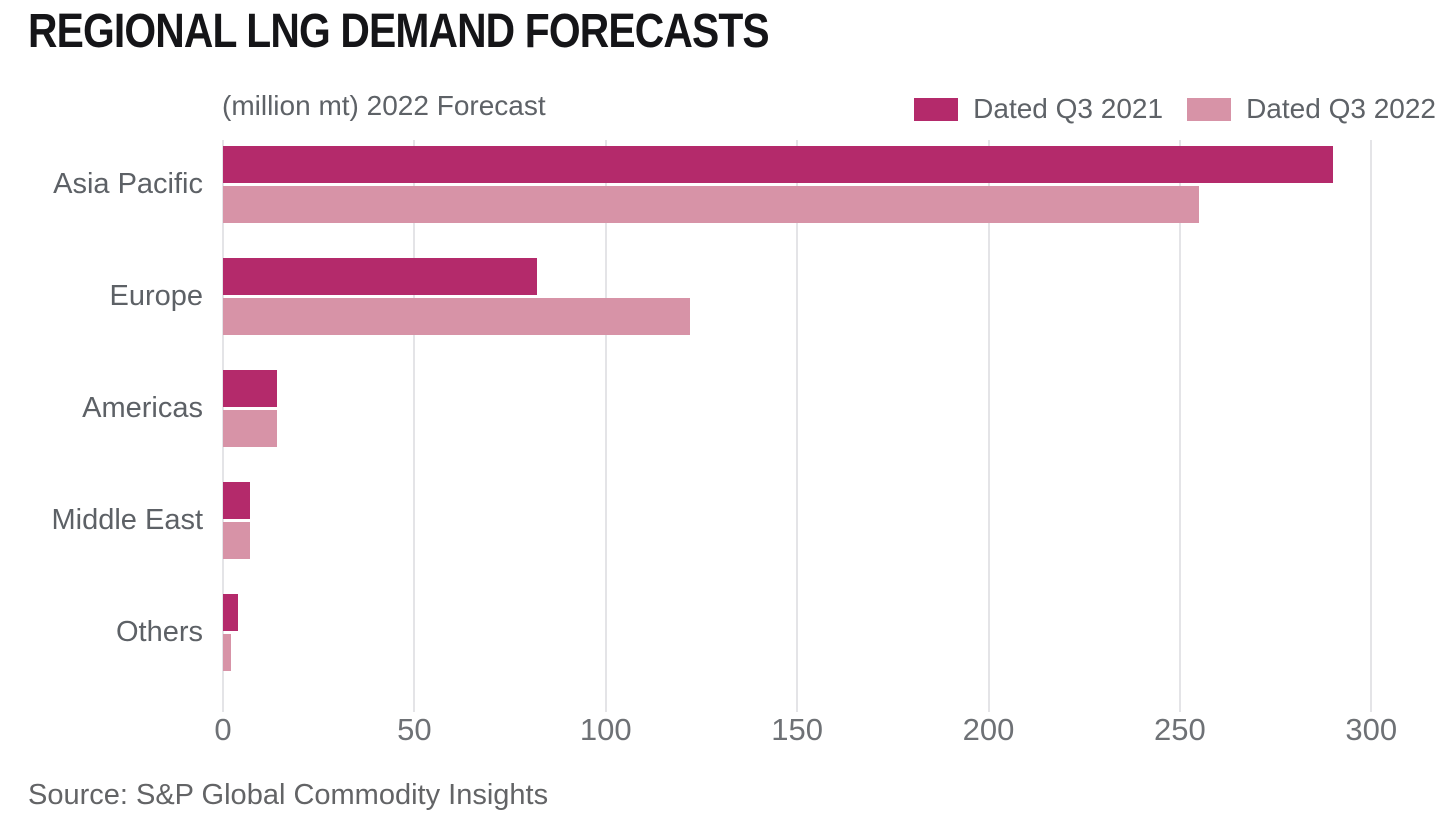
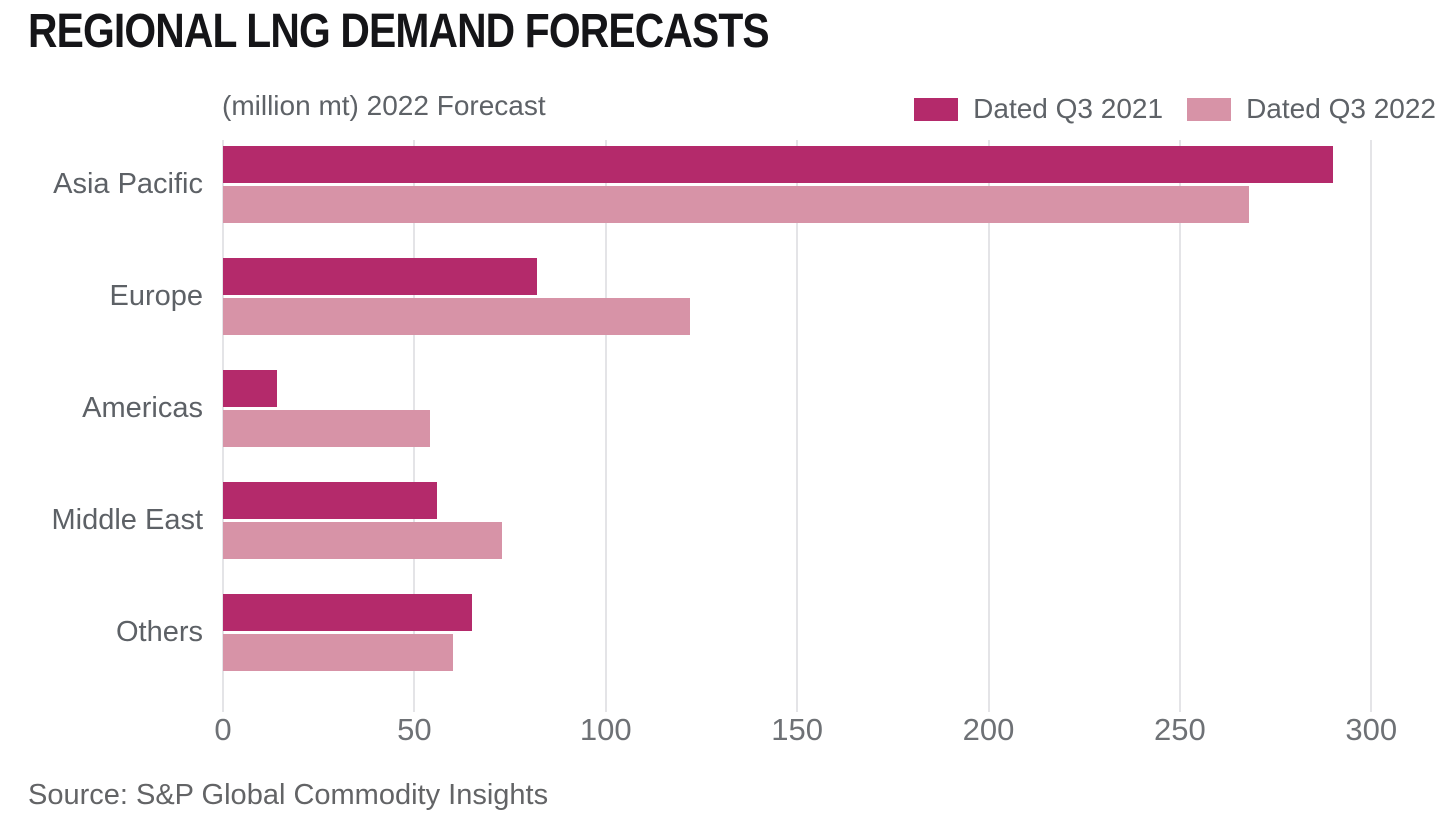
Dated Q3 2022/Asia Pacific: 255 -> 268
Dated Q3 2022/Americas: 14 -> 54
Dated Q3 2021/Middle East: 7 -> 56
Dated Q3 2022/Middle East: 7 -> 73
Dated Q3 2021/Others: 4 -> 65
Dated Q3 2022/Others: 2 -> 60
